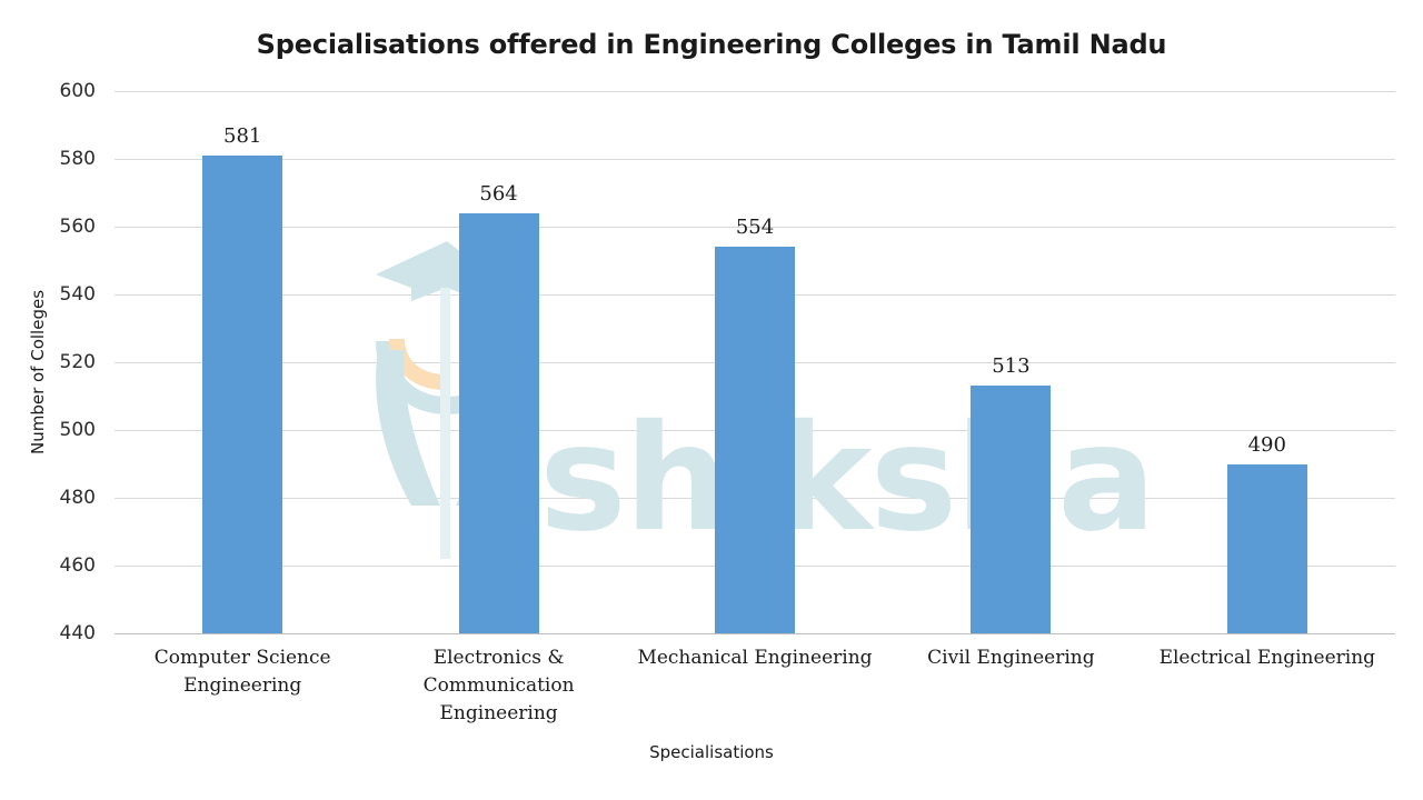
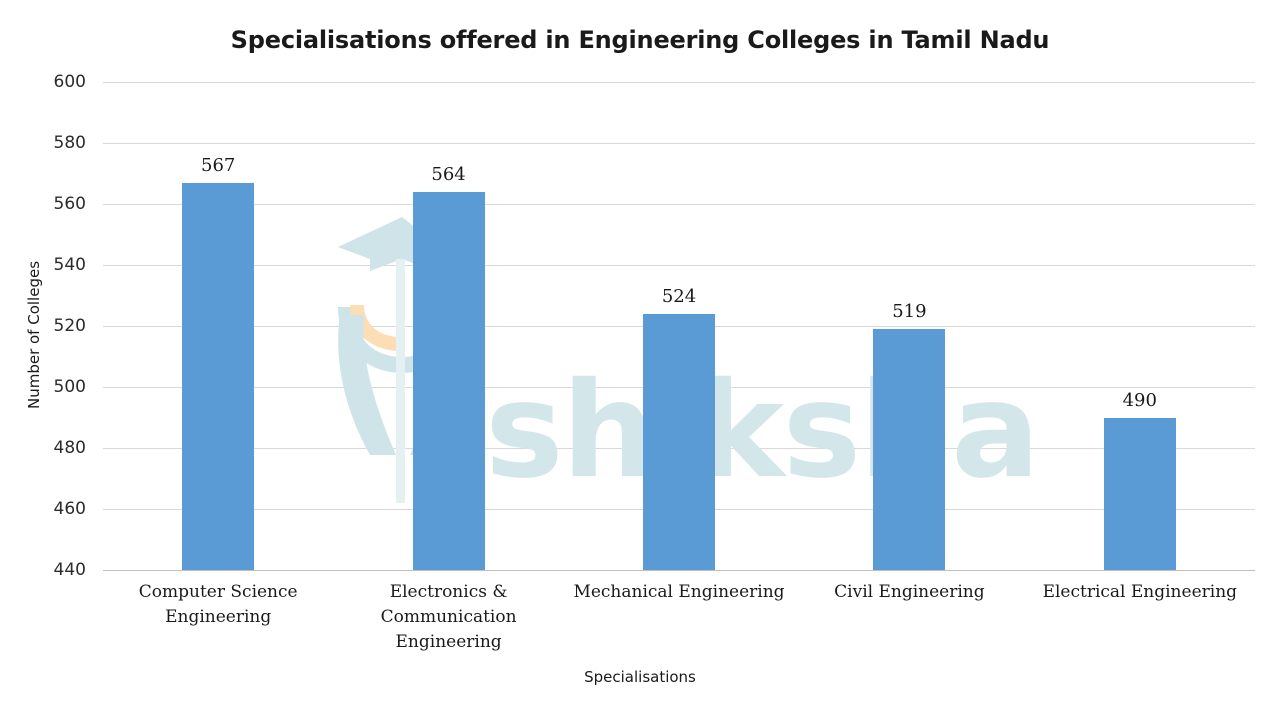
Computer Science Engineering: 581 -> 567
Mechanical Engineering: 554 -> 524
Civil Engineering: 513 -> 519
